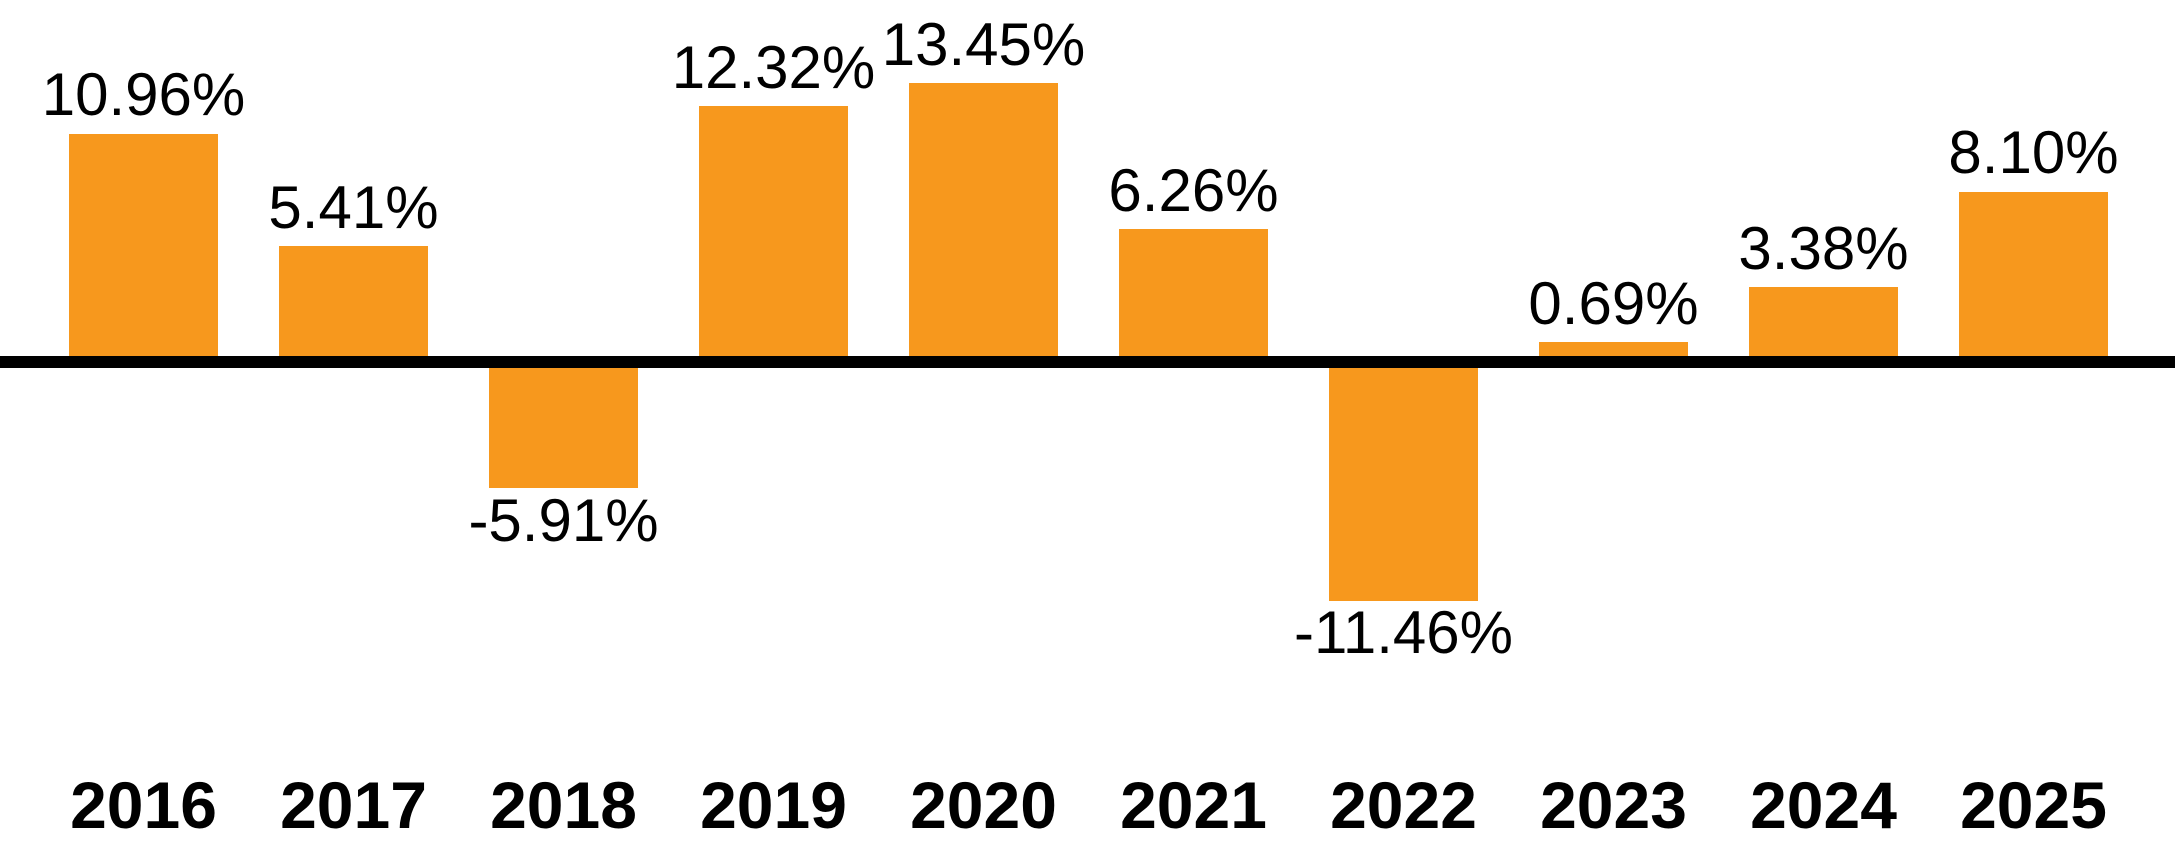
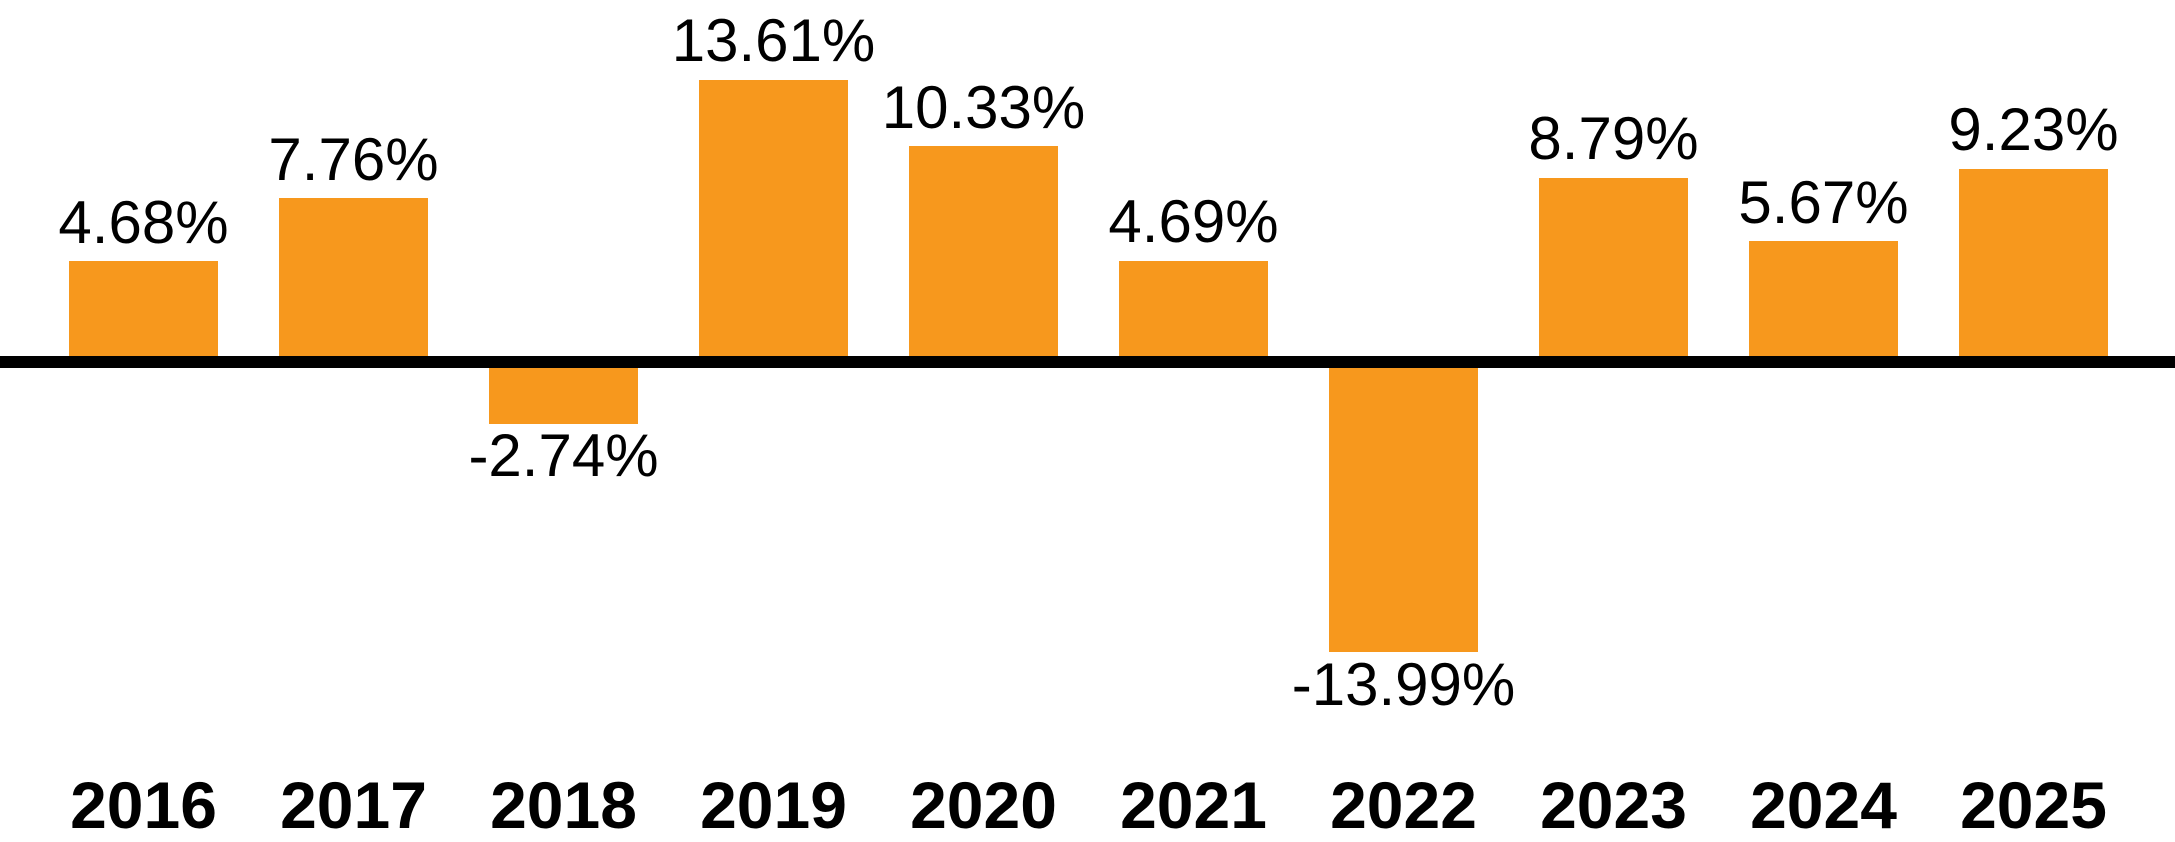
2016: 10.96% -> 4.68%
2017: 5.41% -> 7.76%
2018: -5.91% -> -2.74%
2019: 12.32% -> 13.61%
2020: 13.45% -> 10.33%
2021: 6.26% -> 4.69%
2022: -11.46% -> -13.99%
2023: 0.69% -> 8.79%
2024: 3.38% -> 5.67%
2025: 8.10% -> 9.23%
